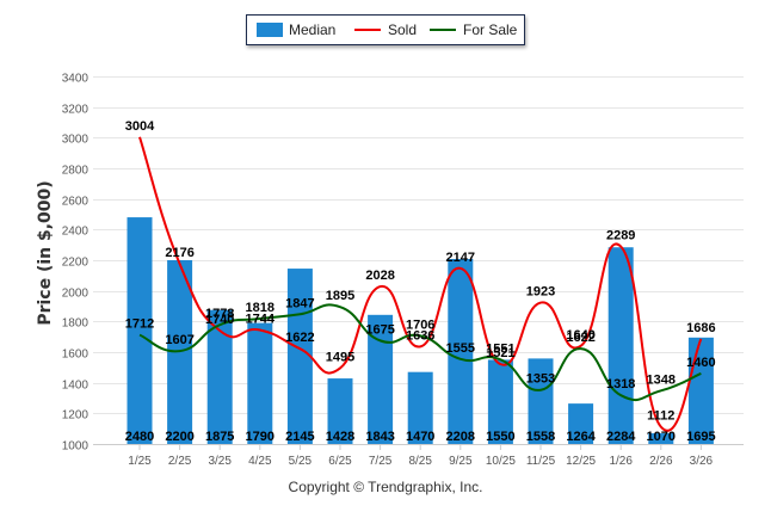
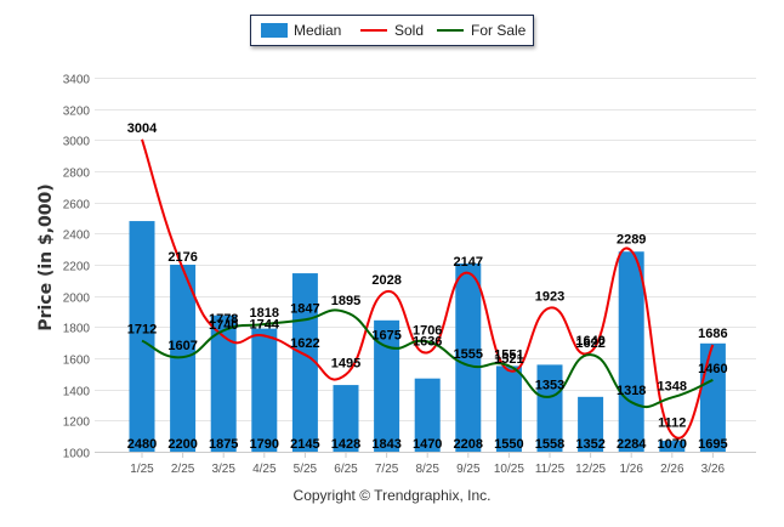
Median/12/25: 1264 -> 1352
